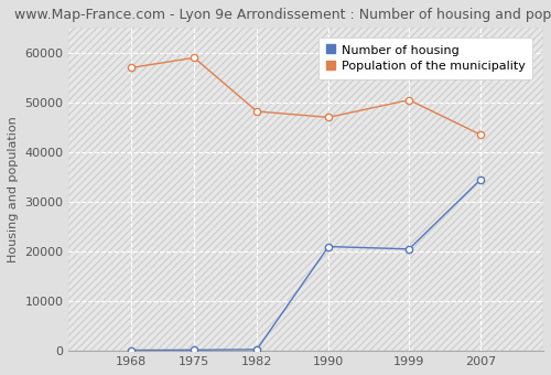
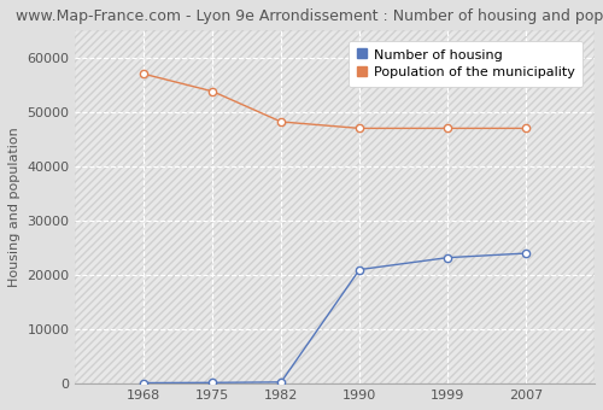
Population of the municipality/1975: 59000 -> 53800
Number of housing/1999: 20500 -> 23200
Population of the municipality/1999: 50500 -> 47000
Number of housing/2007: 34500 -> 24000
Population of the municipality/2007: 43500 -> 47000
